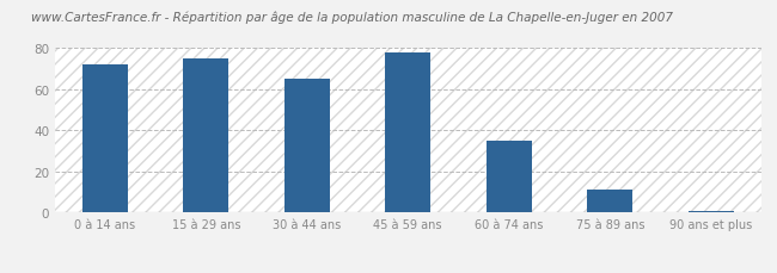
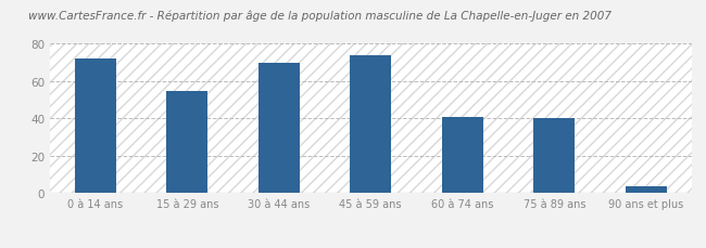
15 à 29 ans: 75 -> 55
30 à 44 ans: 65 -> 70
45 à 59 ans: 78 -> 74
60 à 74 ans: 35 -> 41
75 à 89 ans: 11 -> 40
90 ans et plus: 1 -> 4
